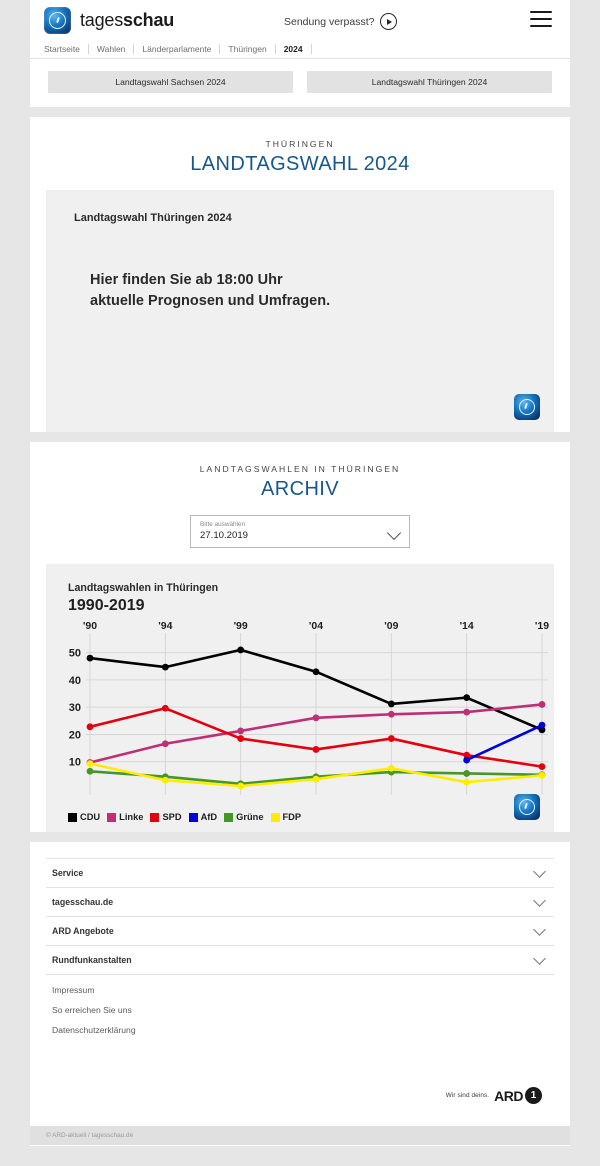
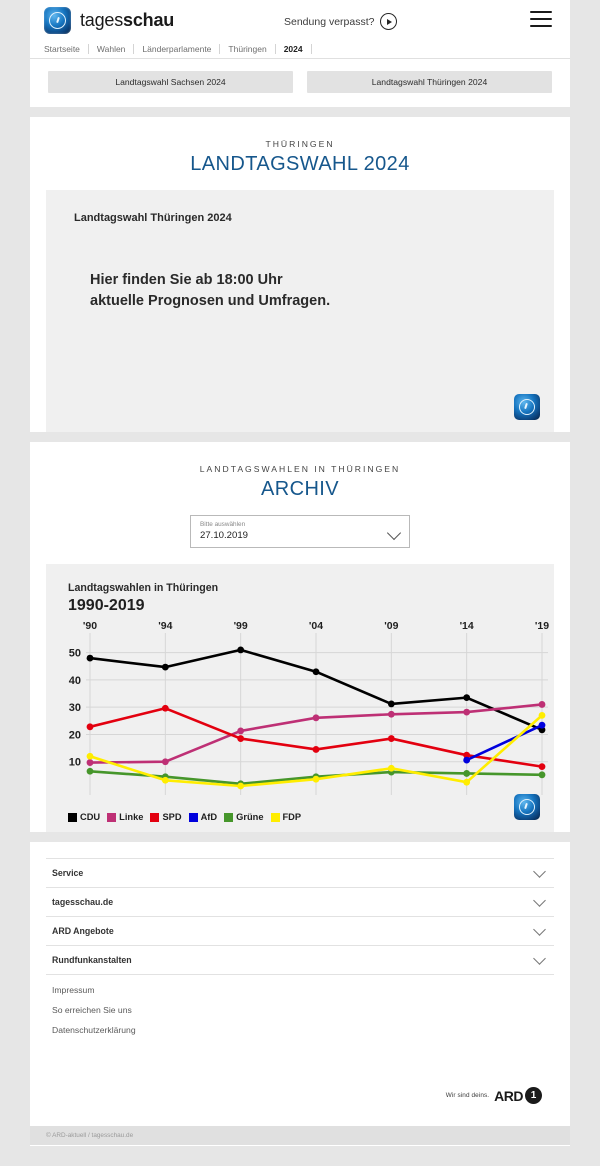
FDP/'90: 9 -> 12
Linke/'94: 17 -> 10
FDP/'19: 5 -> 27
